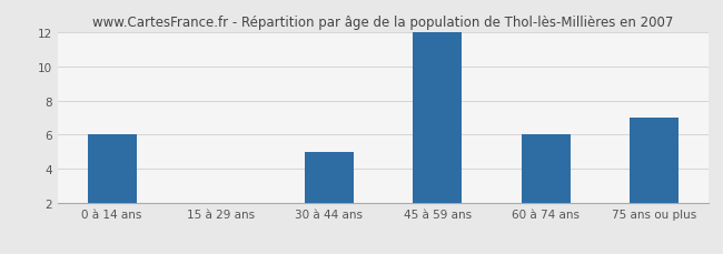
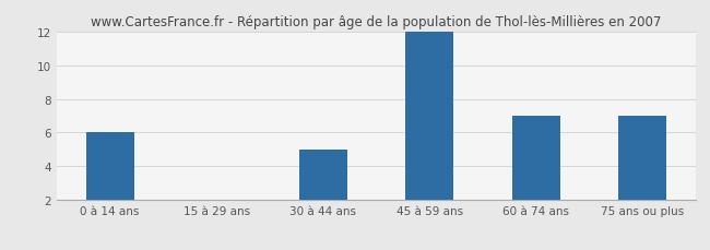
60 à 74 ans: 6 -> 7
